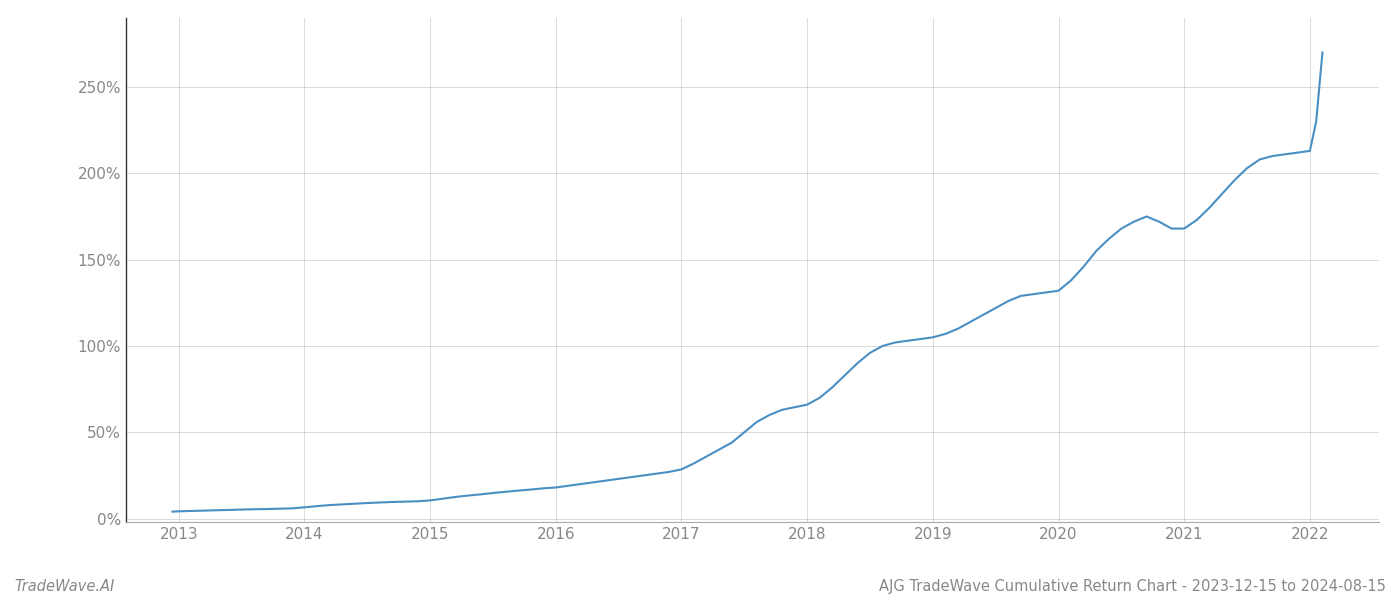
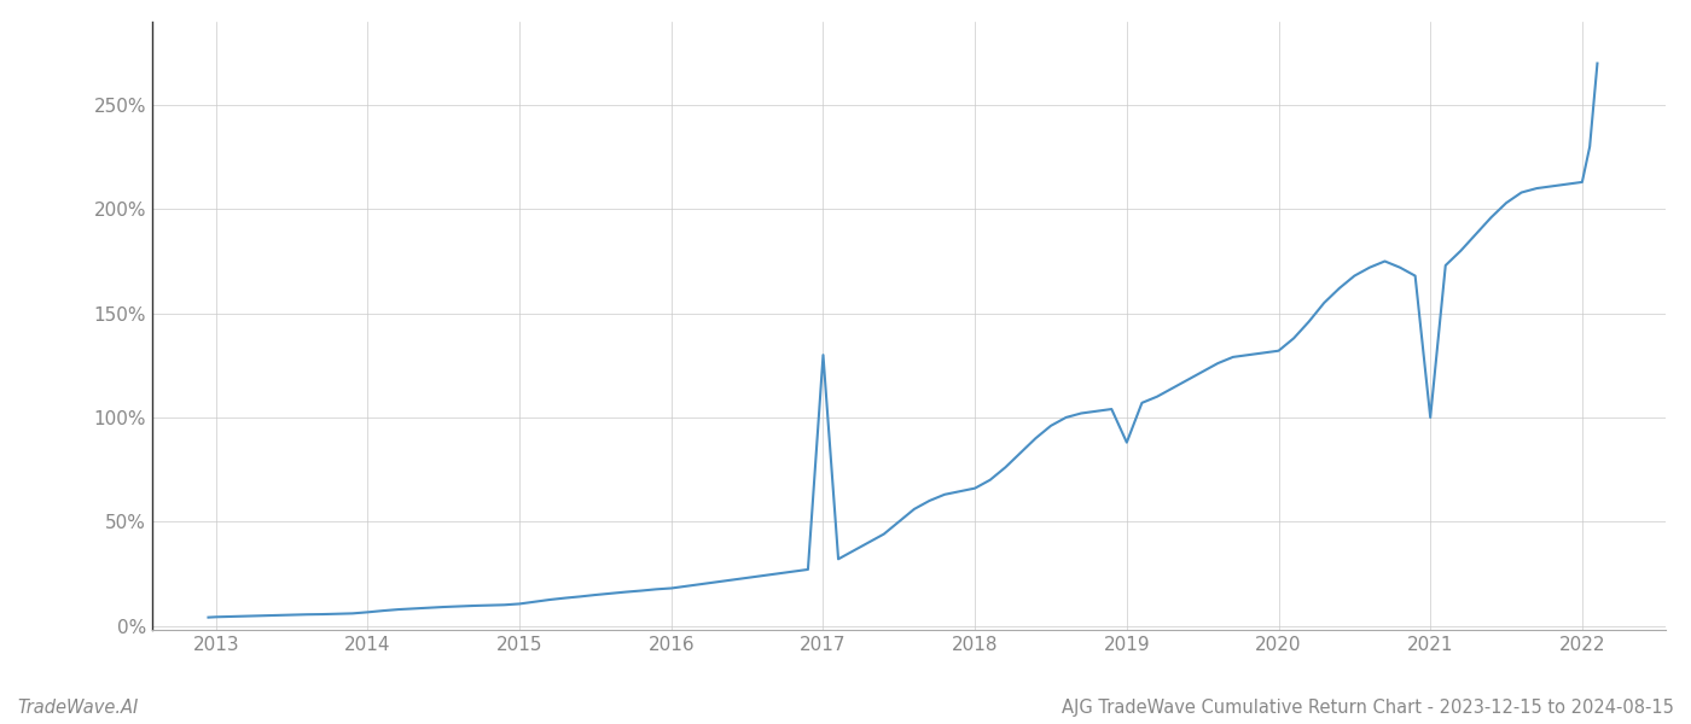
2017: 28% -> 130%
2019: 105% -> 88%
2021: 168% -> 100%
